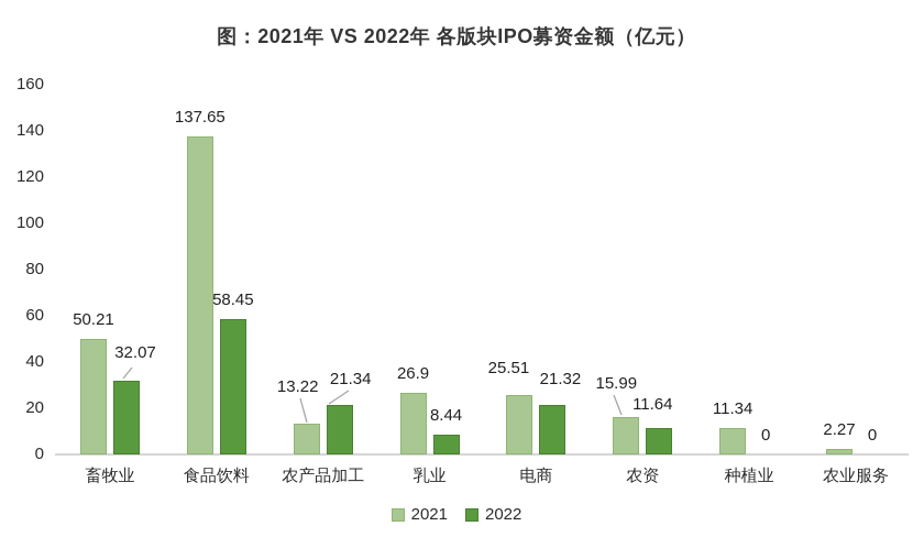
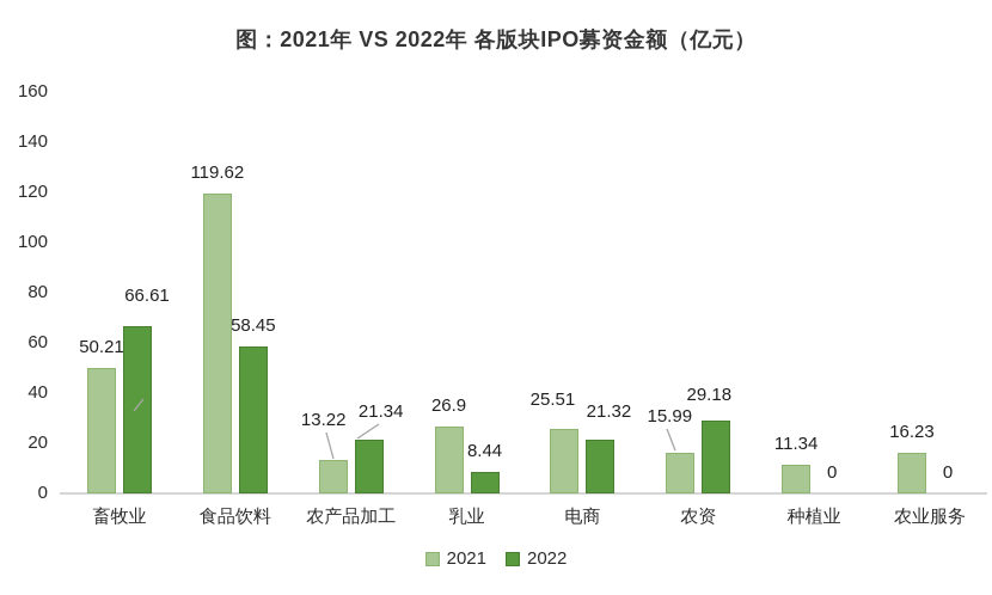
2022/畜牧业: 32.07 -> 66.61
2021/食品饮料: 137.65 -> 119.62
2022/农资: 11.64 -> 29.18
2021/农业服务: 2.27 -> 16.23
